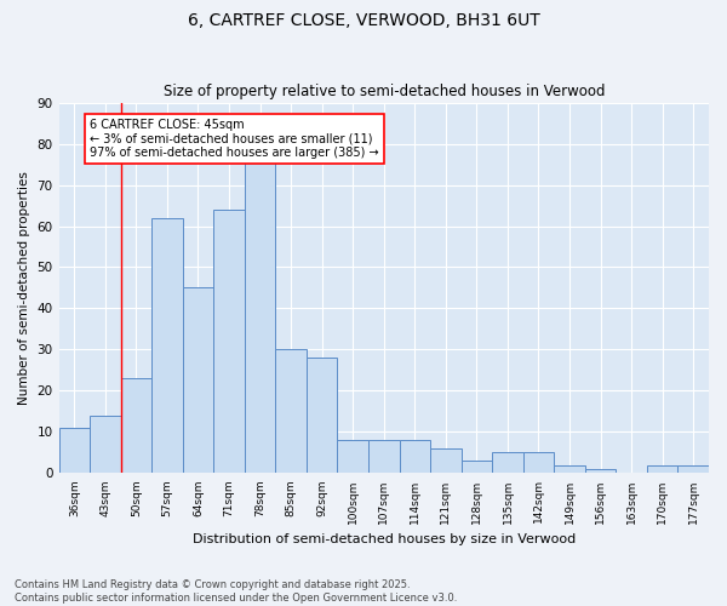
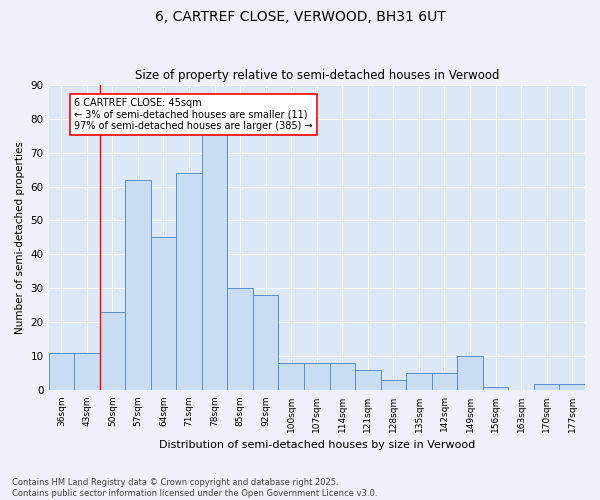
43sqm: 14 -> 11
149sqm: 2 -> 10
